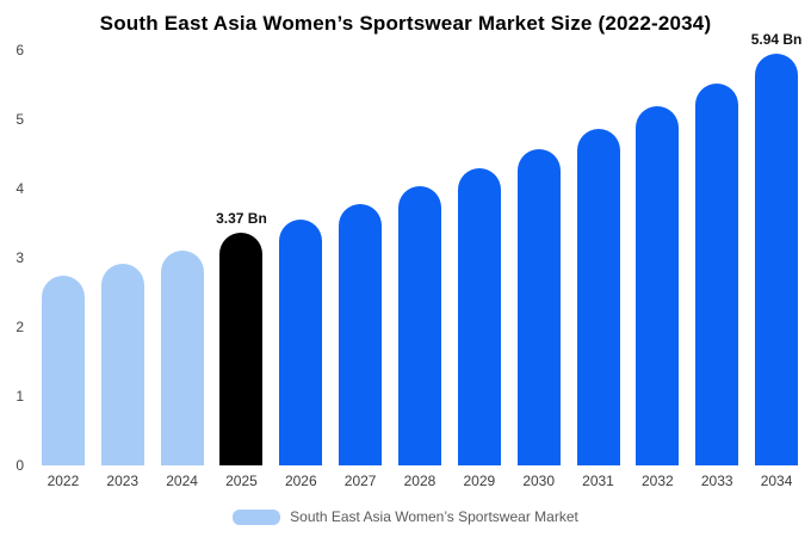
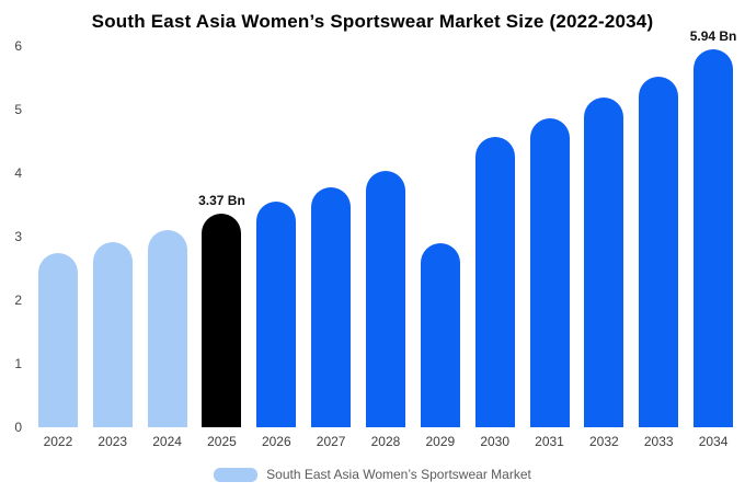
2029: 4.3 -> 2.9
